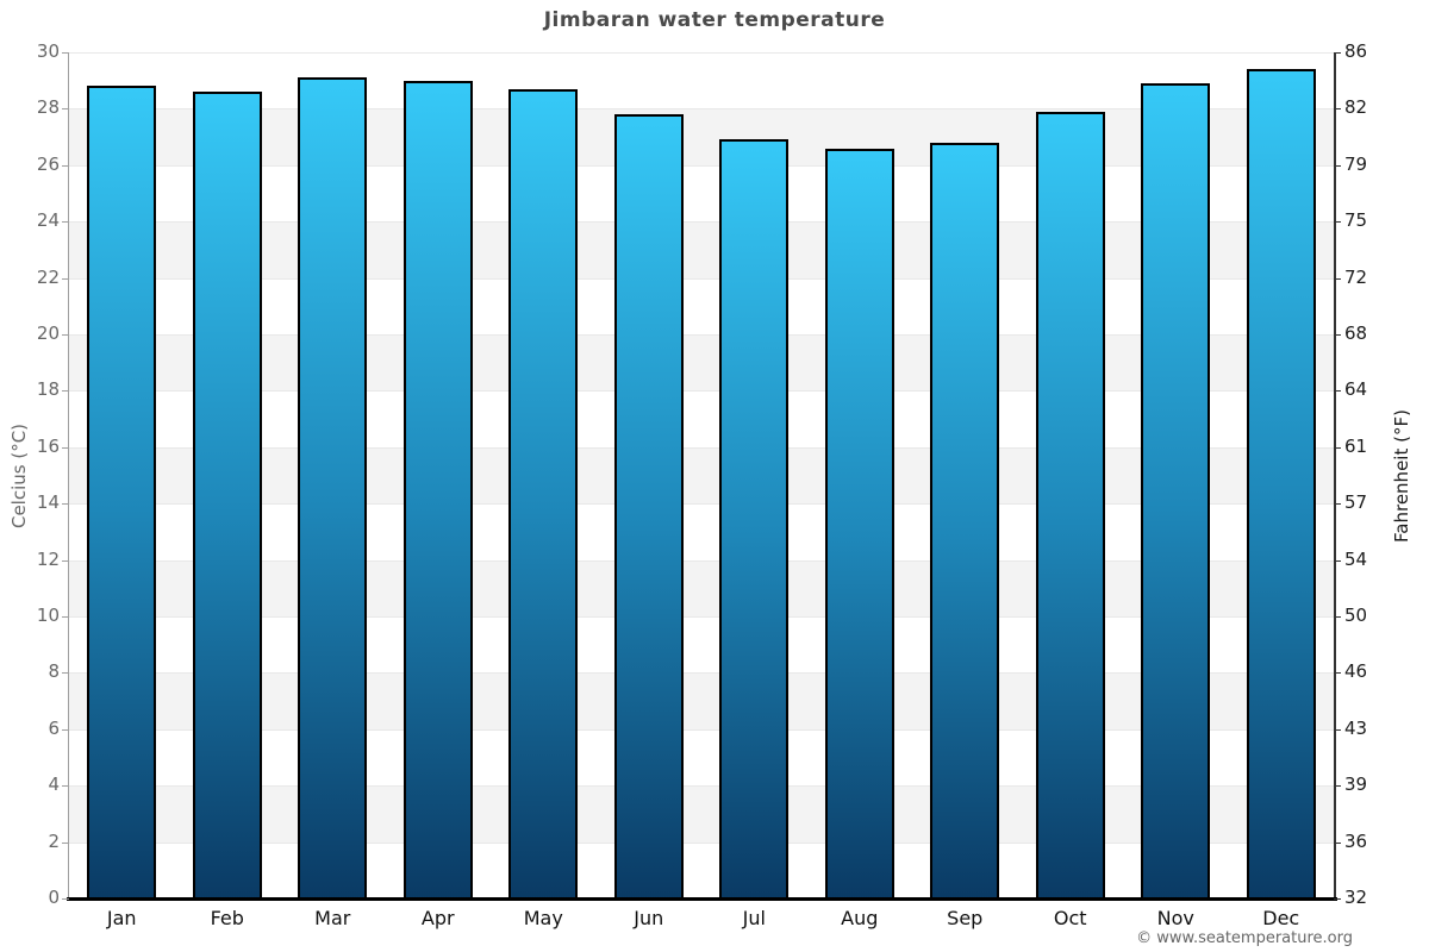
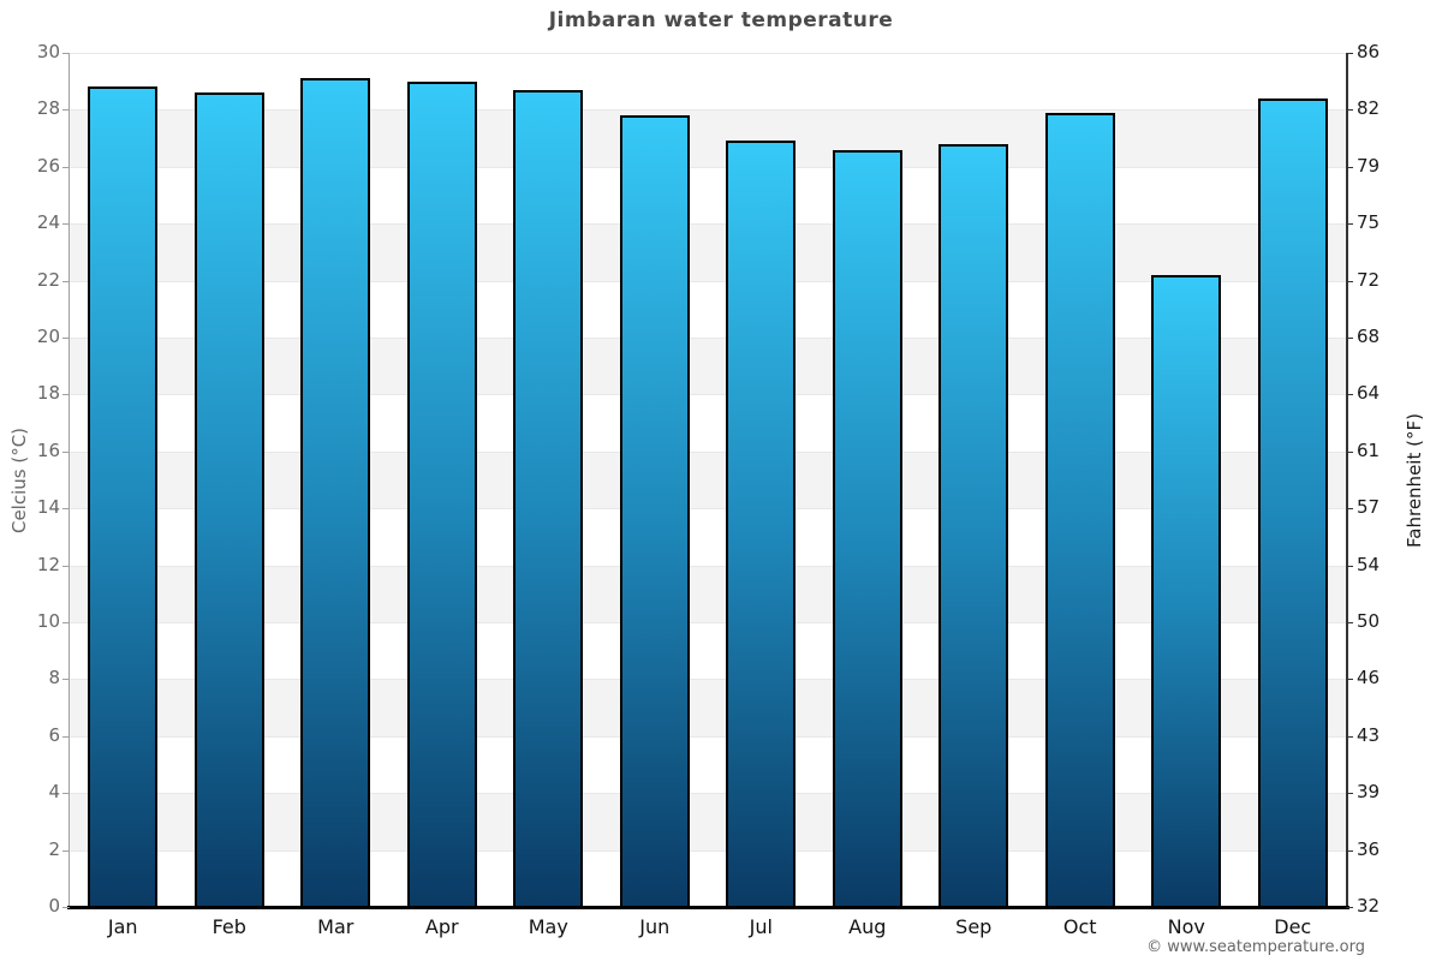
Nov: 28.9 -> 22.2
Dec: 29.4 -> 28.4
